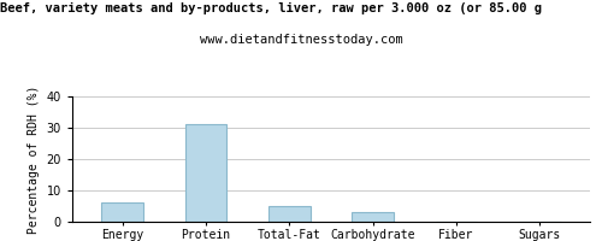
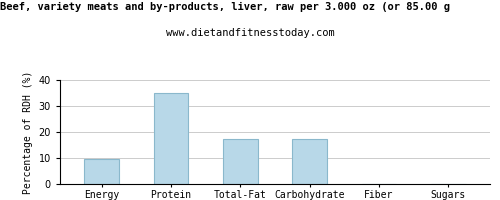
Energy: 6.3 -> 9.5
Protein: 31.0 -> 35.0
Total-Fat: 5.0 -> 17.5
Carbohydrate: 3.2 -> 17.5
